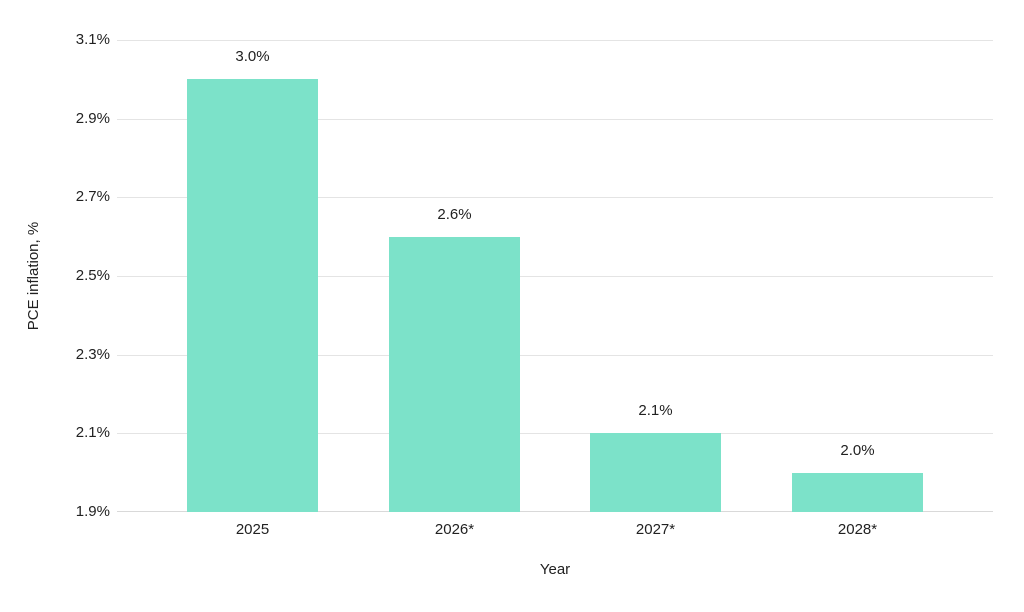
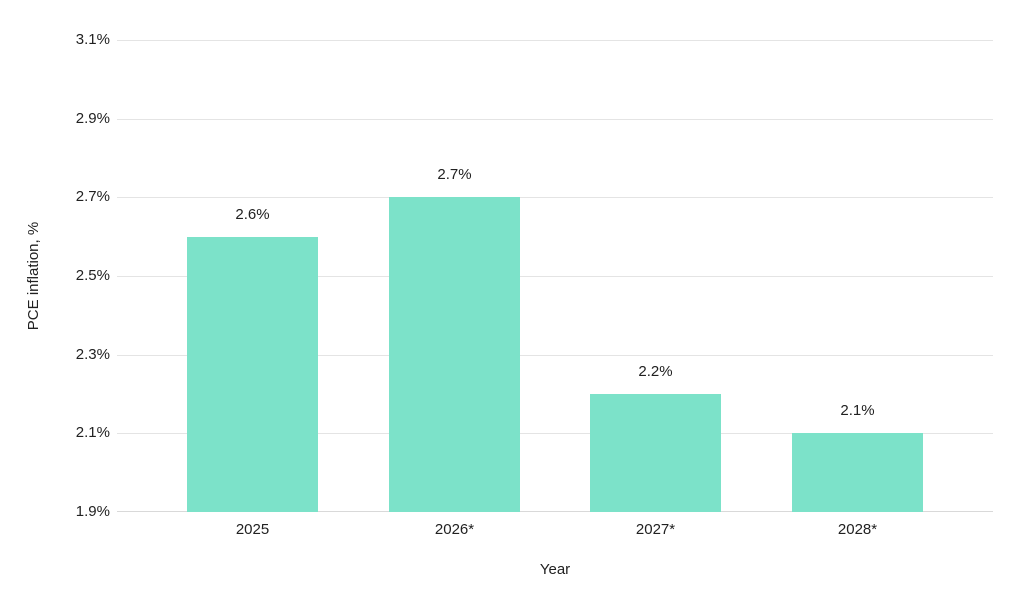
2025: 3.0% -> 2.6%
2026*: 2.6% -> 2.7%
2027*: 2.1% -> 2.2%
2028*: 2.0% -> 2.1%
